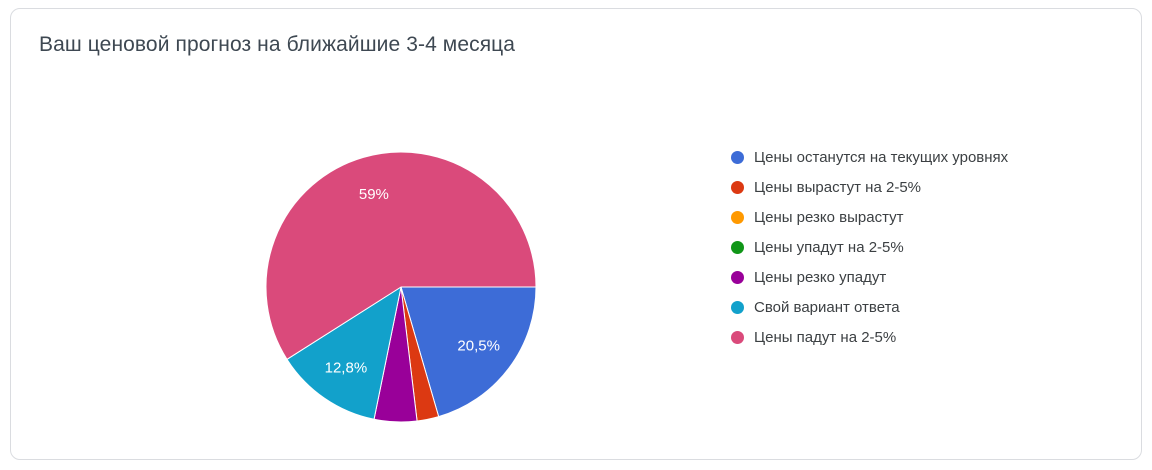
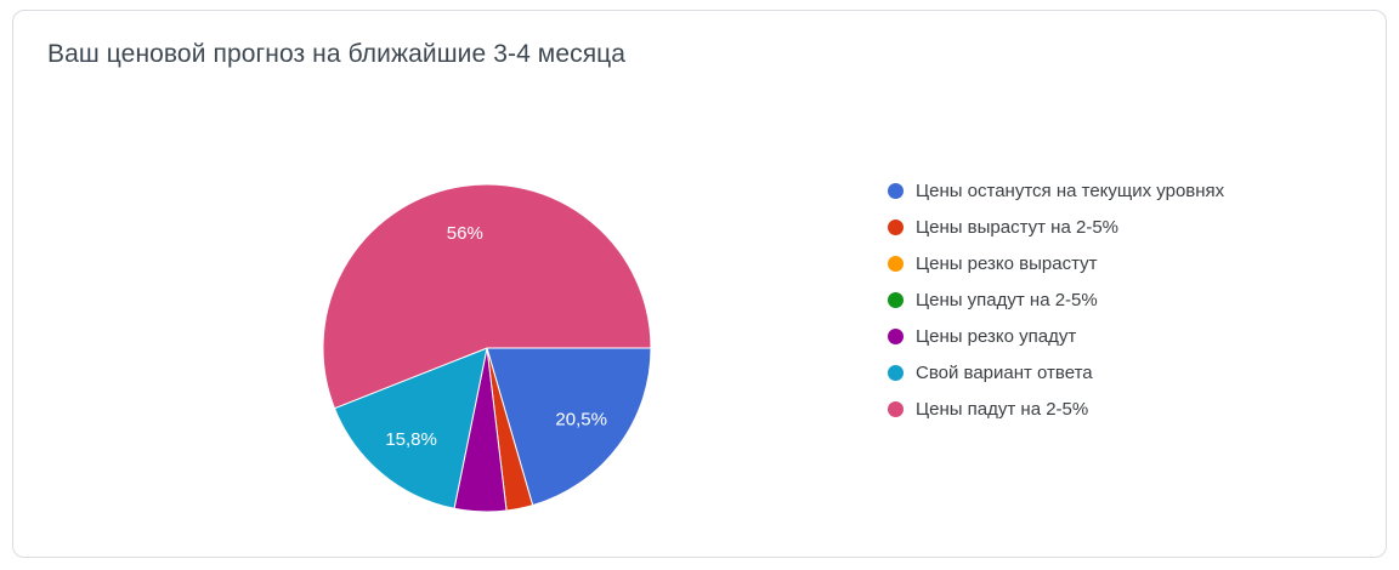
Свой вариант ответа: 12,8% -> 15,8%
Цены падут на 2-5%: 59% -> 56%
